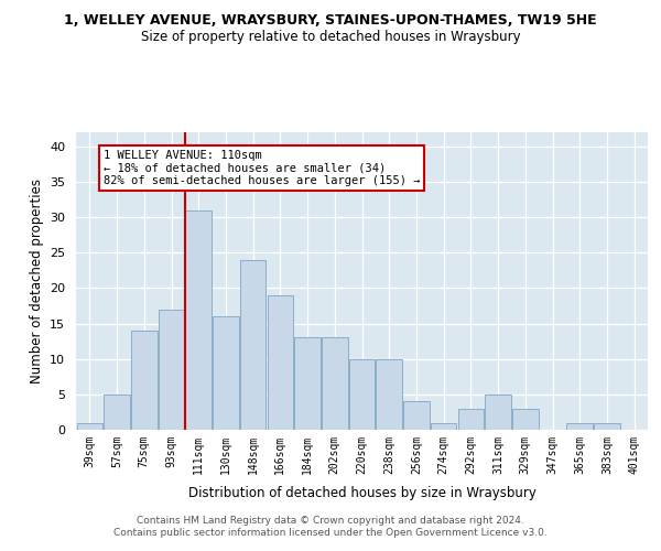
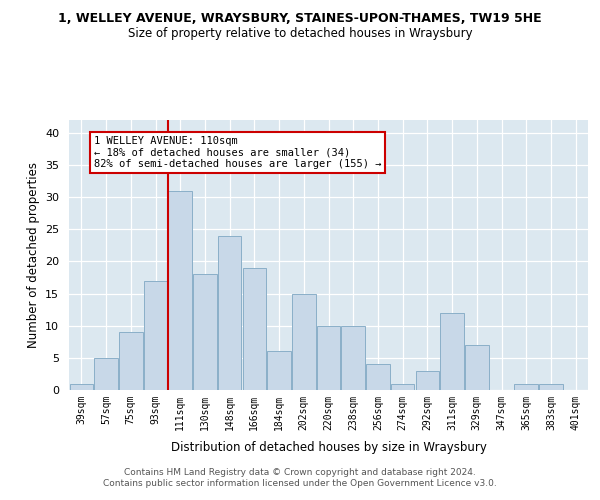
75sqm: 14 -> 9
130sqm: 16 -> 18
184sqm: 13 -> 6
202sqm: 13 -> 15
311sqm: 5 -> 12
329sqm: 3 -> 7
